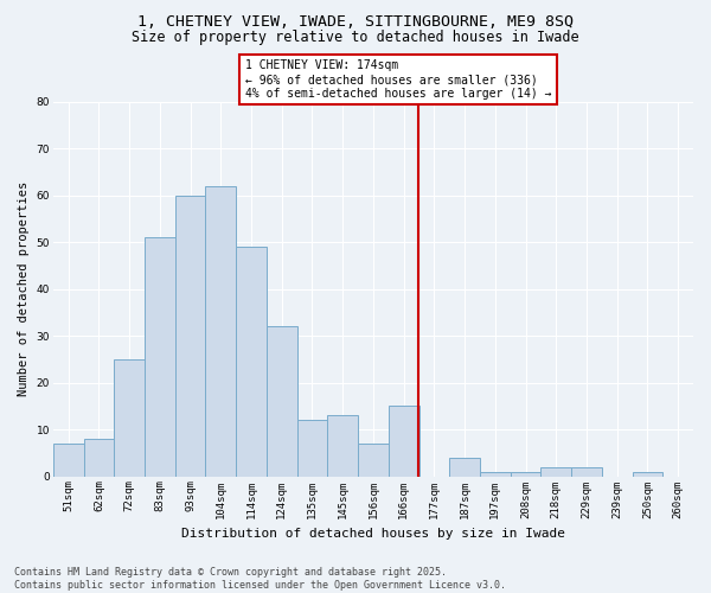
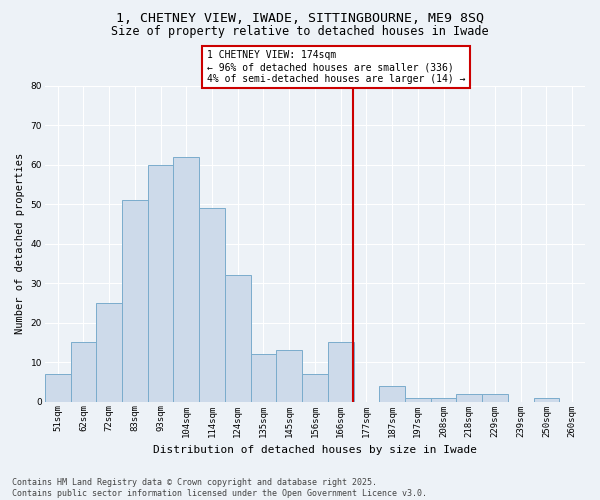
62sqm: 8 -> 15
